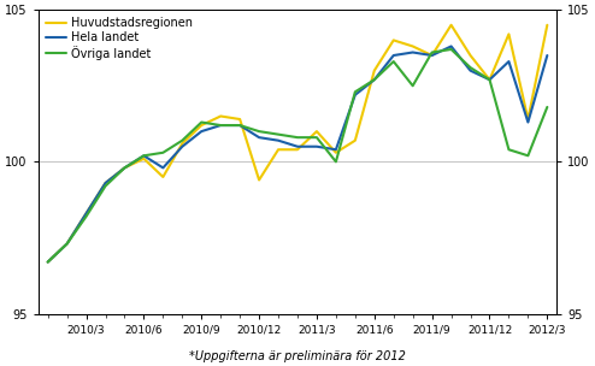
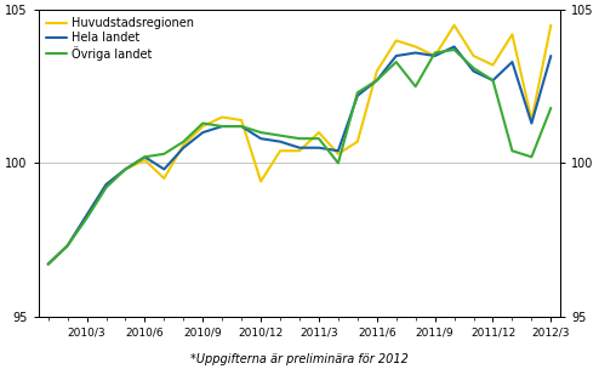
Huvudstadsregionen/2011/12: 102.7 -> 103.2
